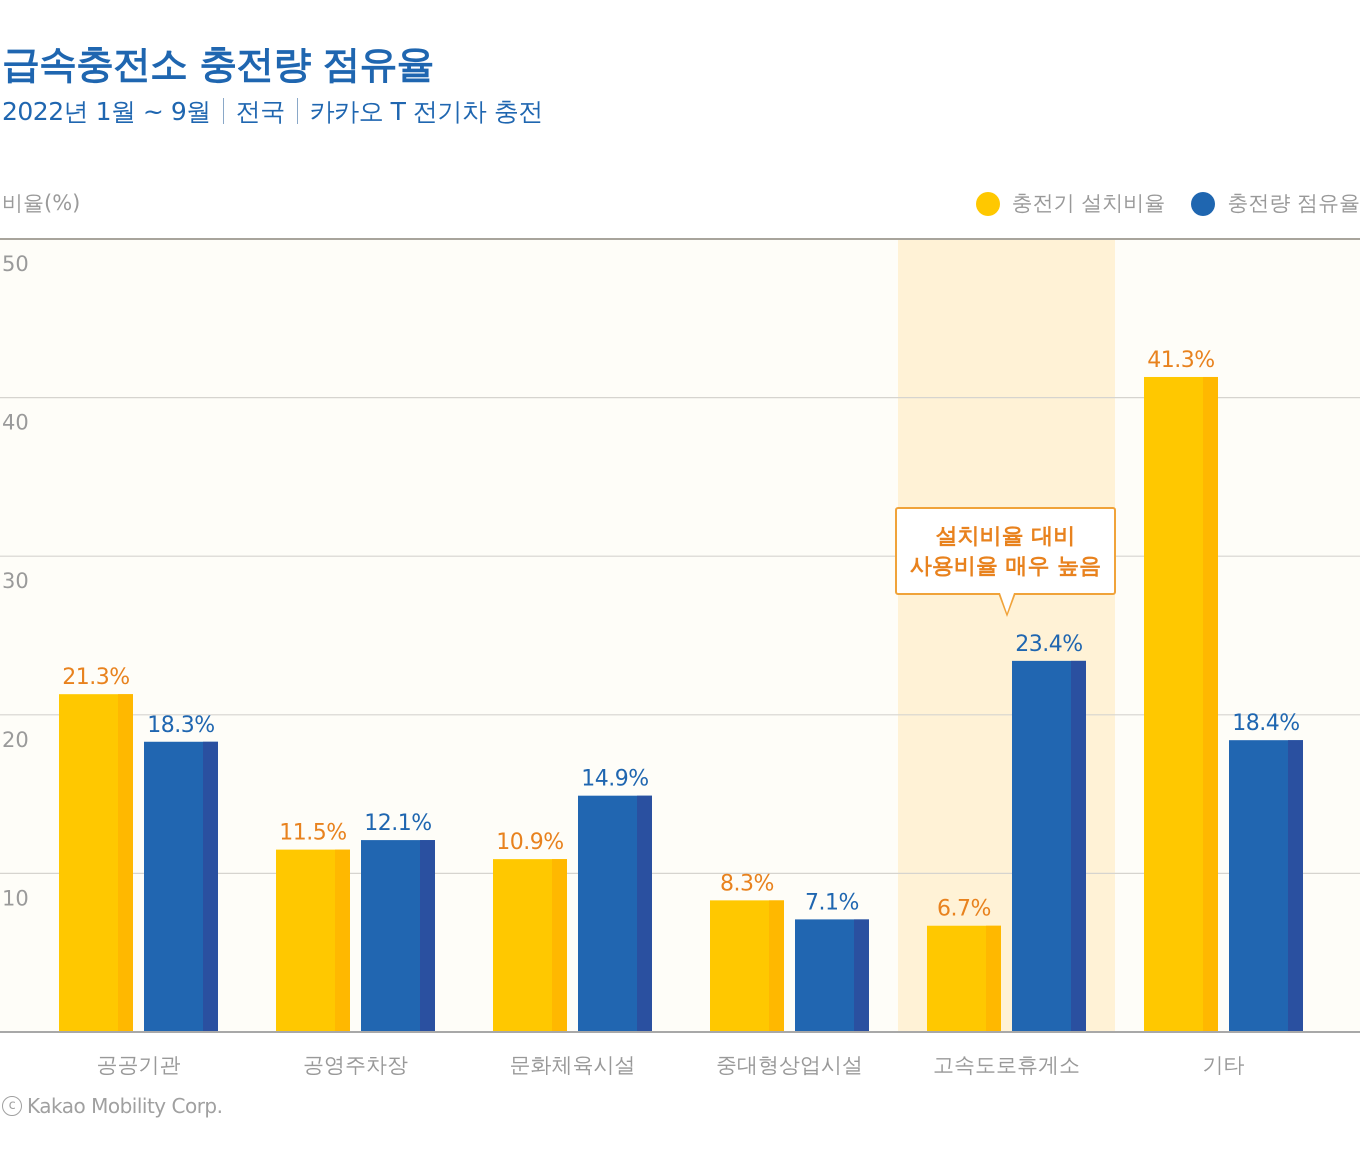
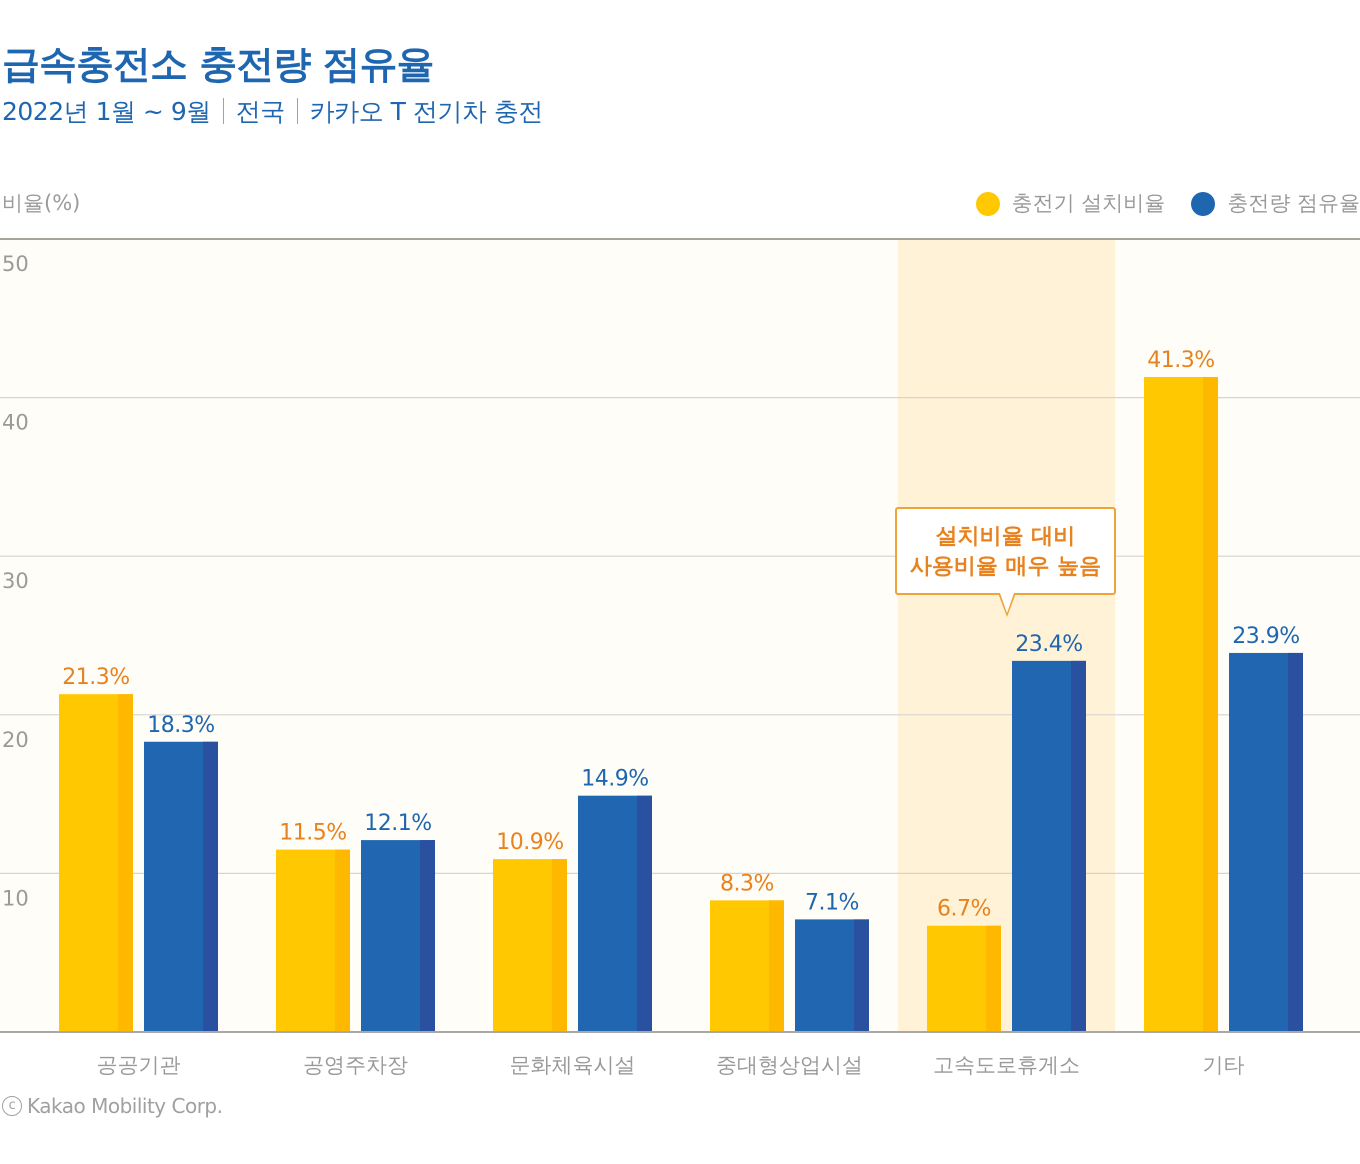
충전량 점유율/기타: 18.4% -> 23.9%
